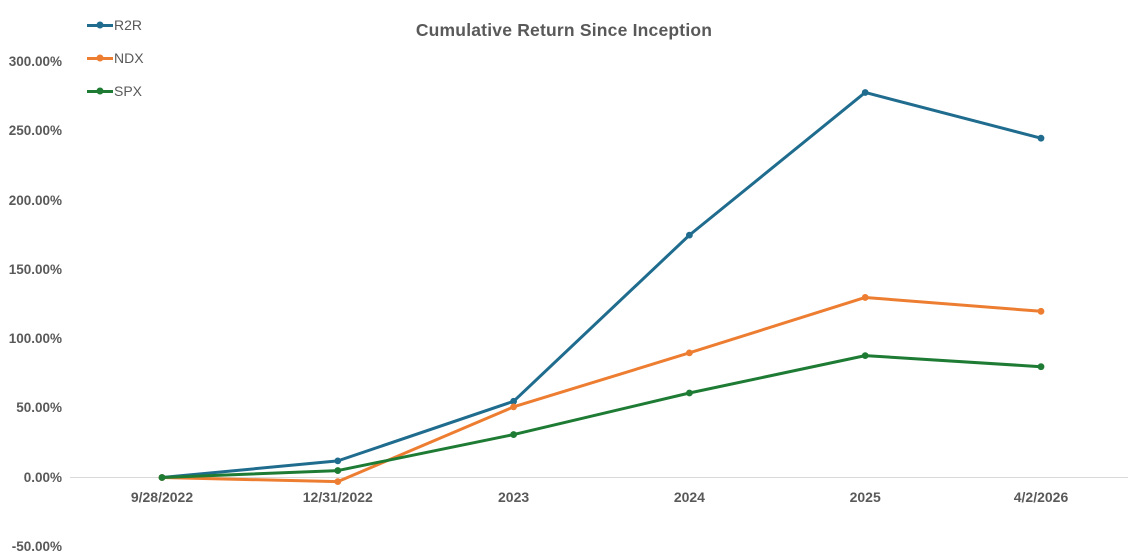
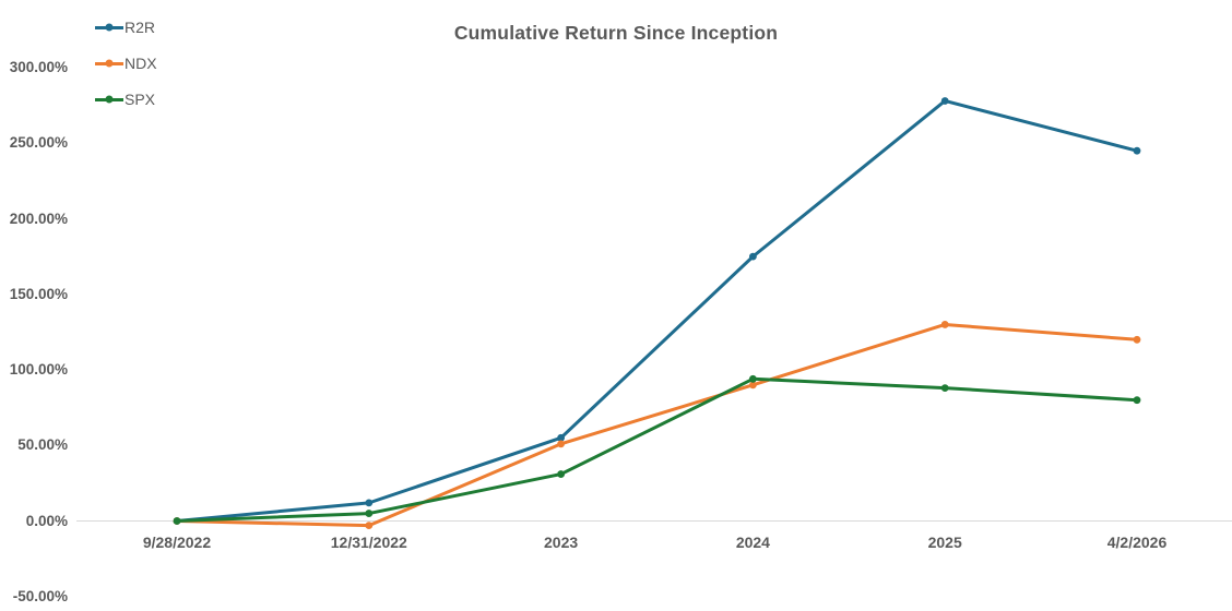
SPX/2024: 61% -> 94%
